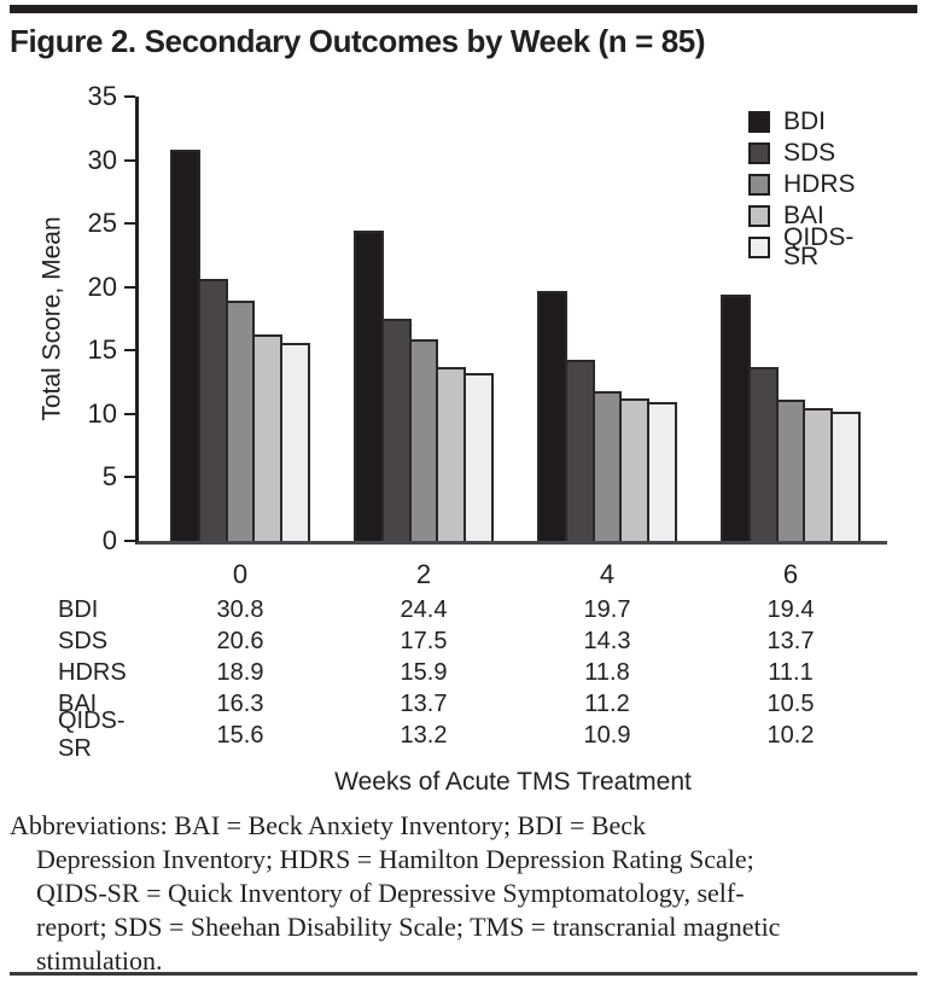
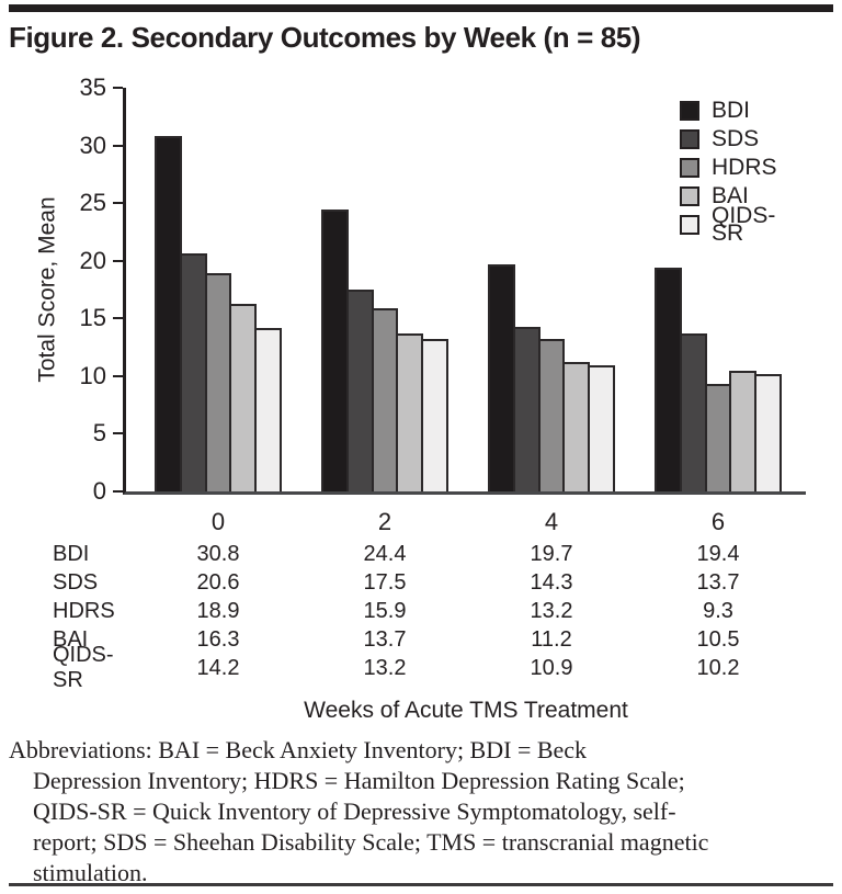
QIDS-SR/0: 15.6 -> 14.2
HDRS/4: 11.8 -> 13.2
HDRS/6: 11.1 -> 9.3
